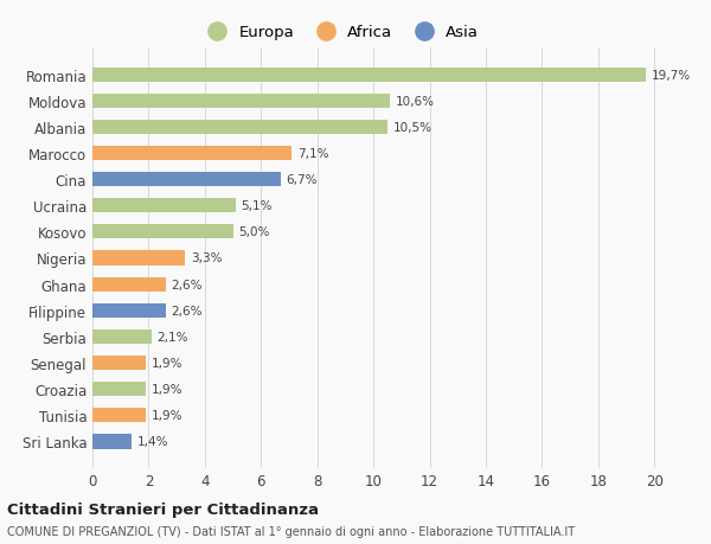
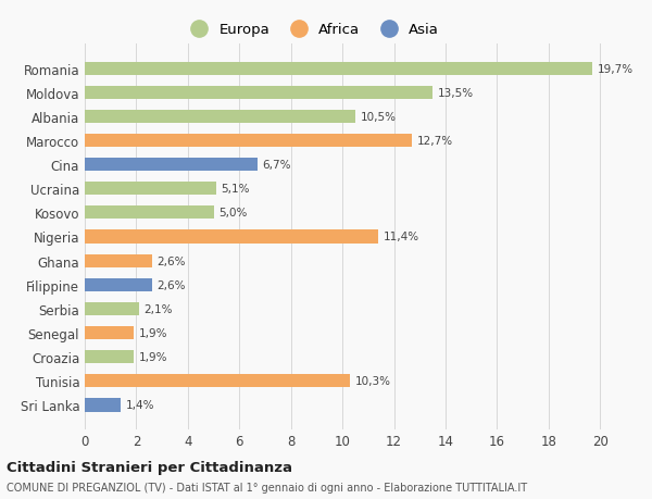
Moldova: 10,6% -> 13,5%
Marocco: 7,1% -> 12,7%
Nigeria: 3,3% -> 11,4%
Tunisia: 1,9% -> 10,3%
